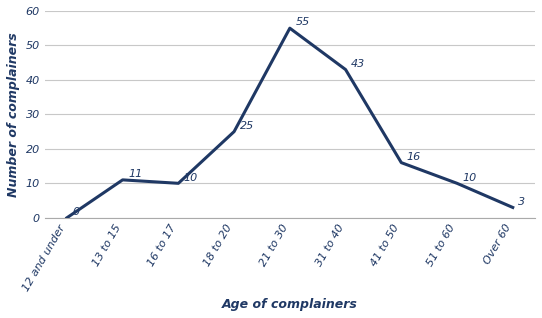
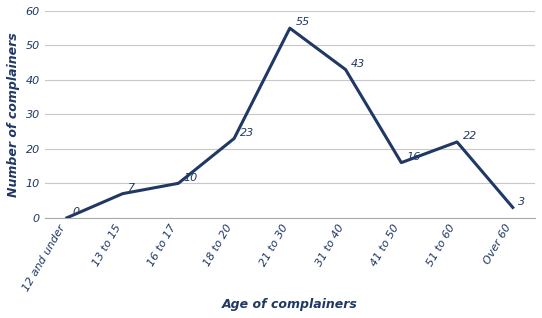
13 to 15: 11 -> 7
18 to 20: 25 -> 23
51 to 60: 10 -> 22
